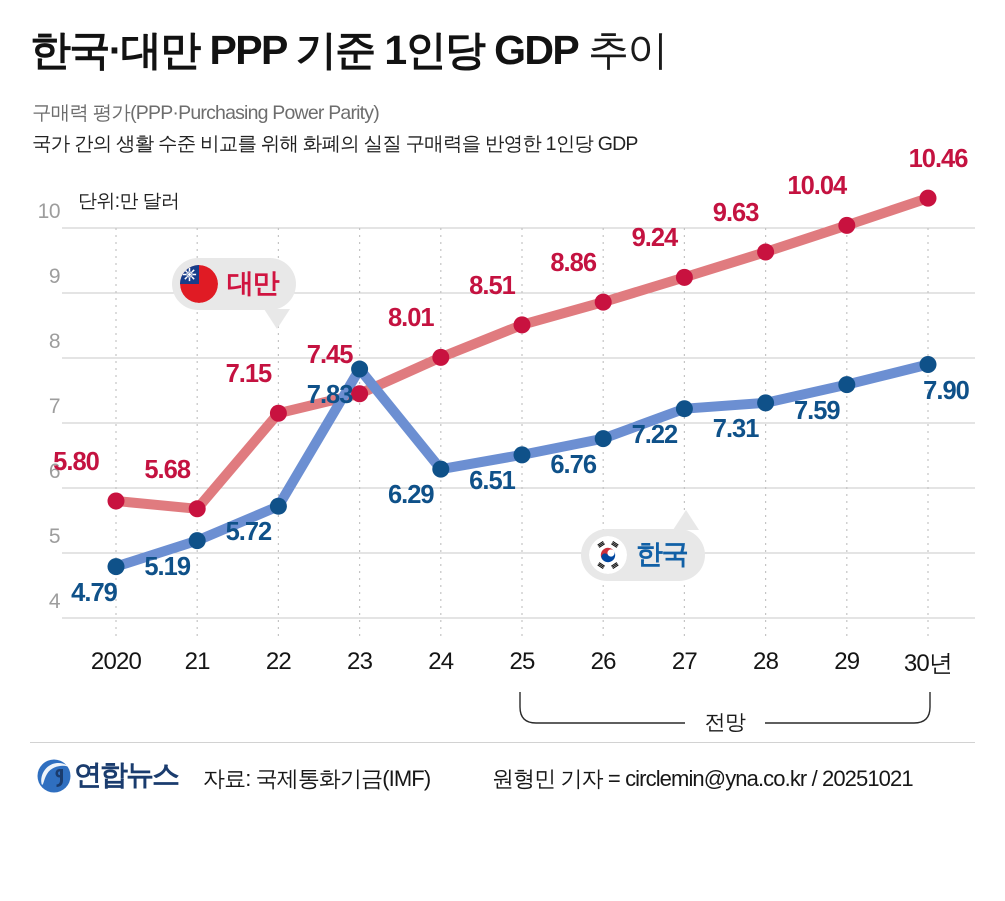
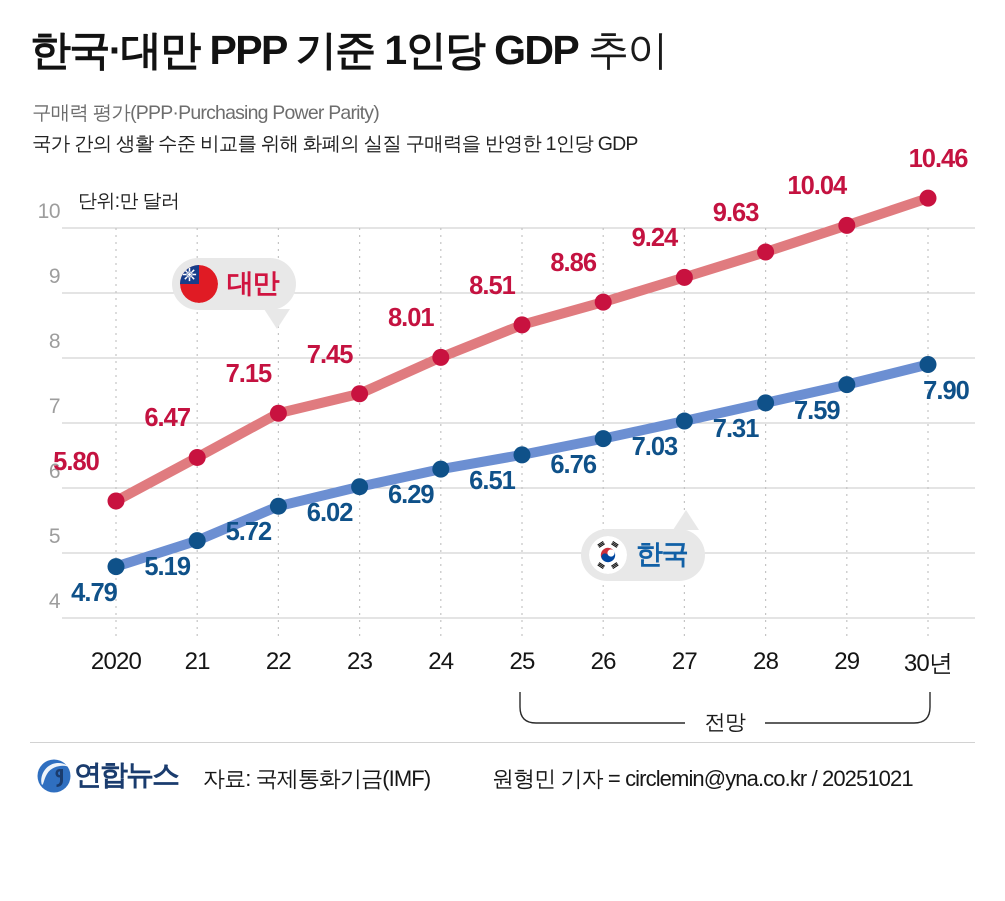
대만/21: 5.68 -> 6.47
한국/23: 7.83 -> 6.02
한국/27: 7.22 -> 7.03
